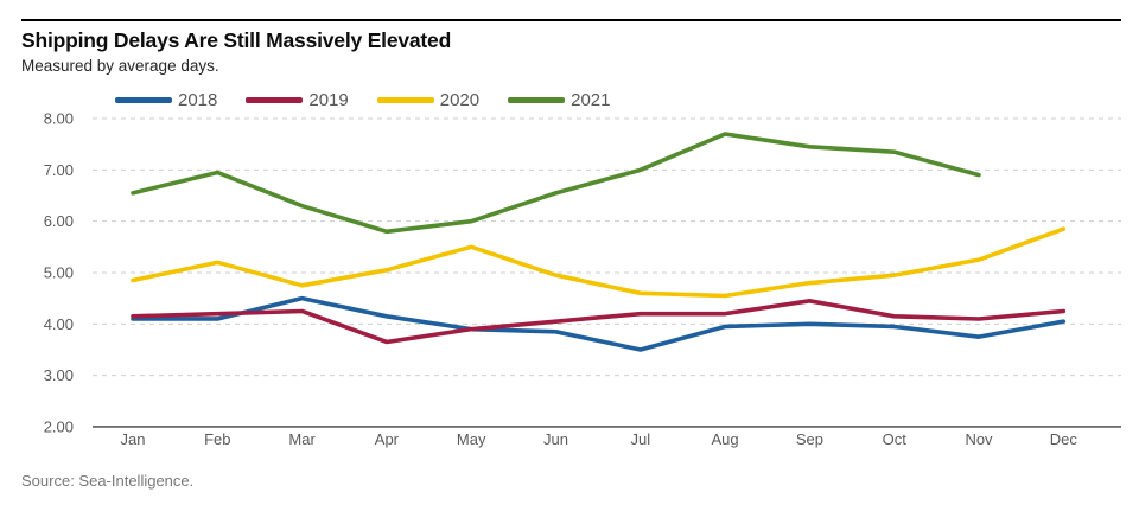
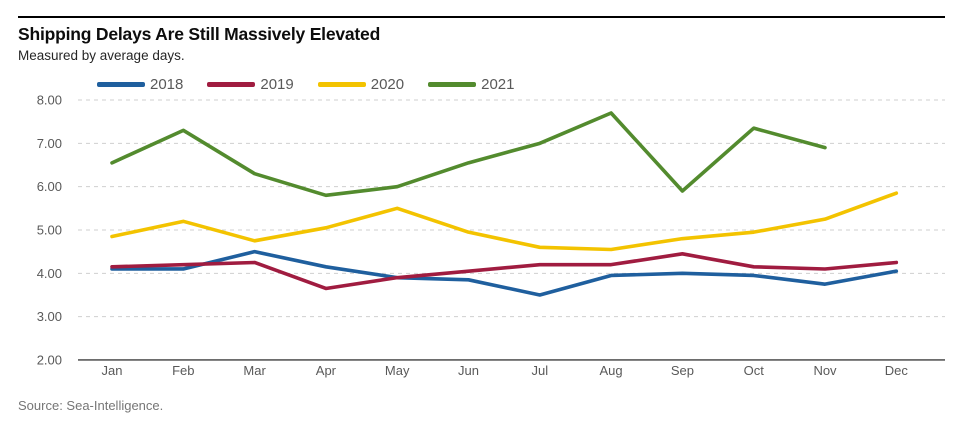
2021/Feb: 7.0 -> 7.3
2021/Sep: 7.5 -> 5.9
